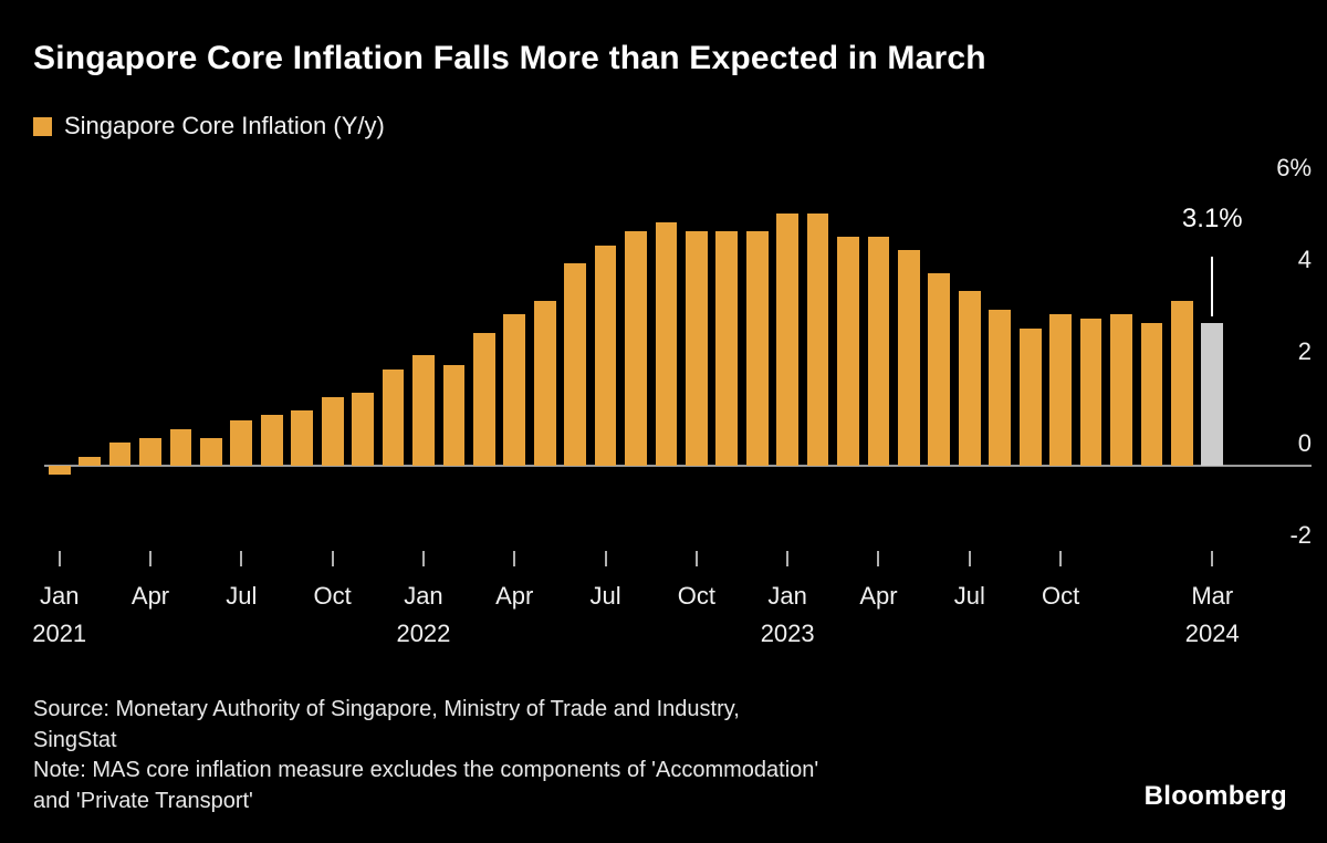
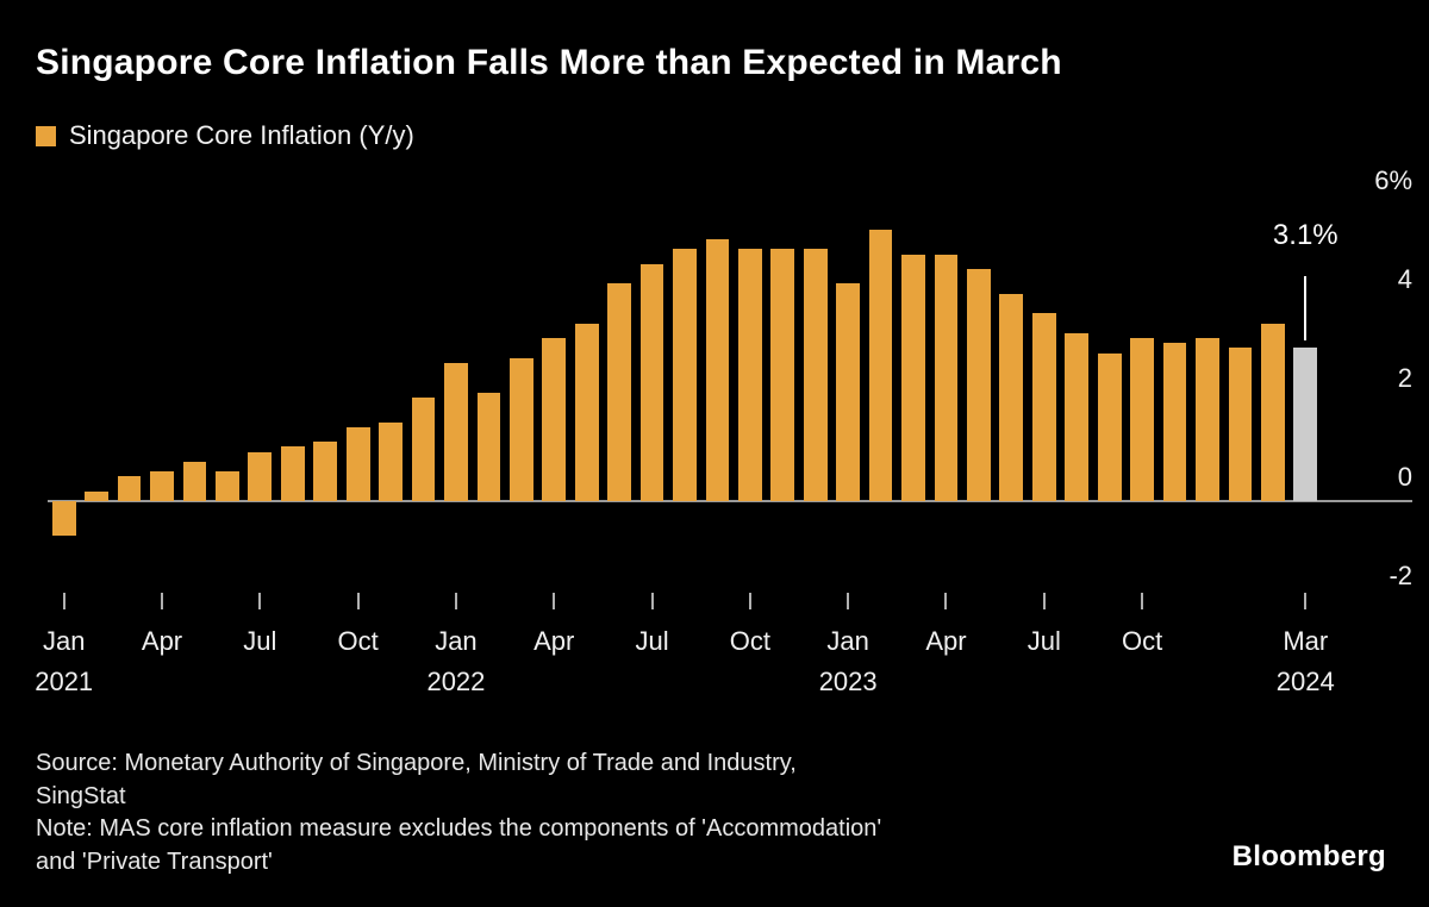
Jan 2021: -0.2% -> -0.7%
Jan 2022: 2.4% -> 2.8%
Jan 2023: 5.5% -> 4.4%
